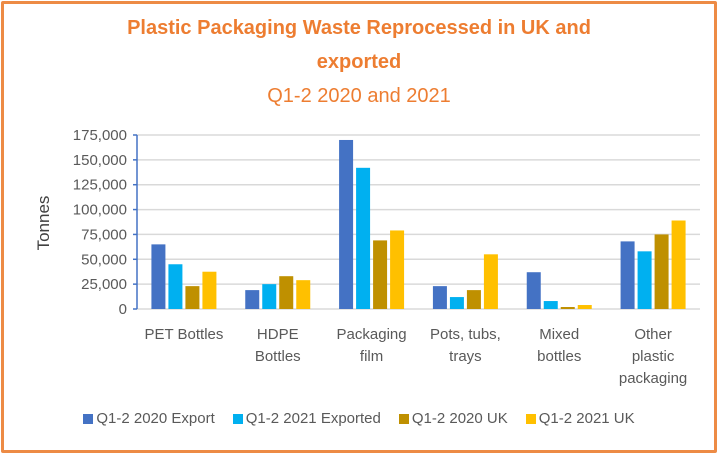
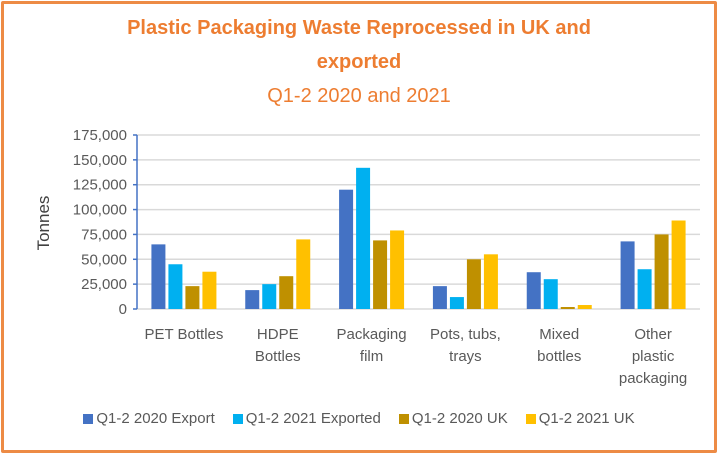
Q1-2 2021 UK/HDPE Bottles: 30000 -> 70000
Q1-2 2020 Export/Packaging film: 170000 -> 120000
Q1-2 2020 UK/Pots, tubs, trays: 20000 -> 50000
Q1-2 2021 Exported/Mixed bottles: 10000 -> 30000
Q1-2 2021 Exported/Other plastic packaging: 60000 -> 40000
